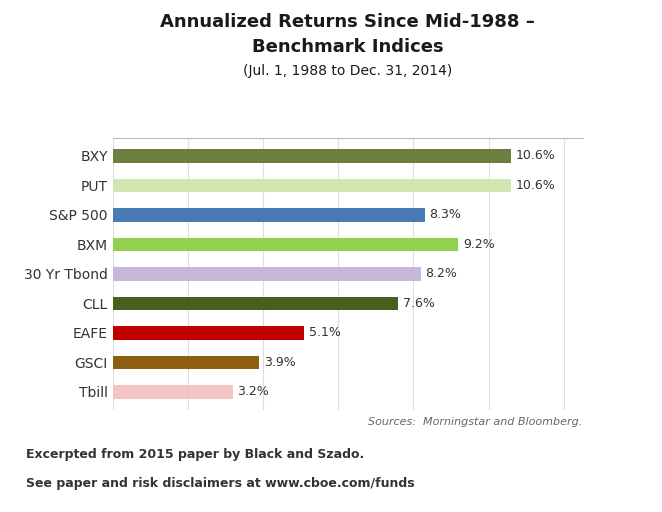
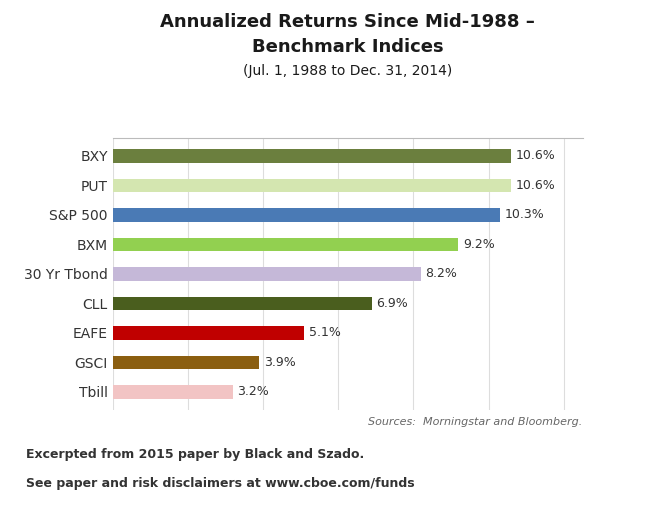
S&P 500: 8.3% -> 10.3%
CLL: 7.6% -> 6.9%
